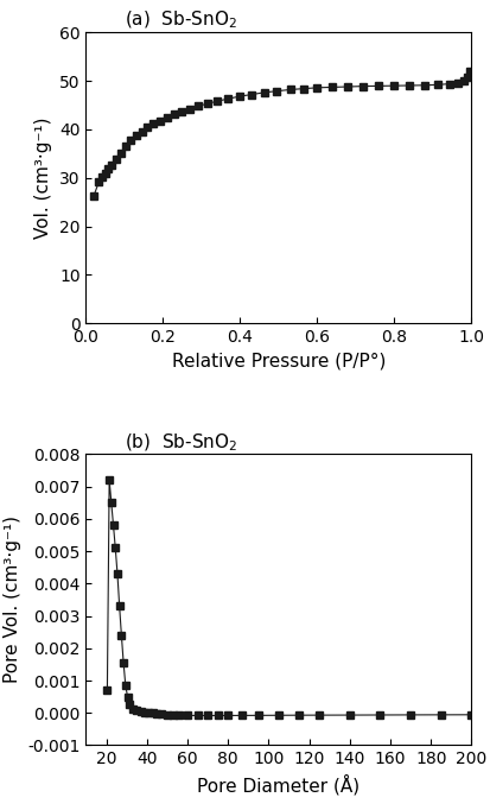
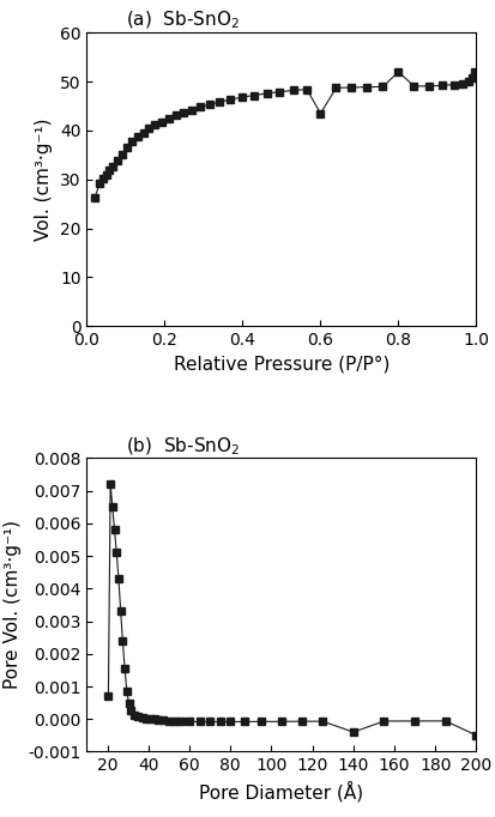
0.6: 48.6 -> 43.5
0.8: 49.0 -> 52.0
140: -0.00007 -> -0.00040
200: -0.00006 -> -0.00050
